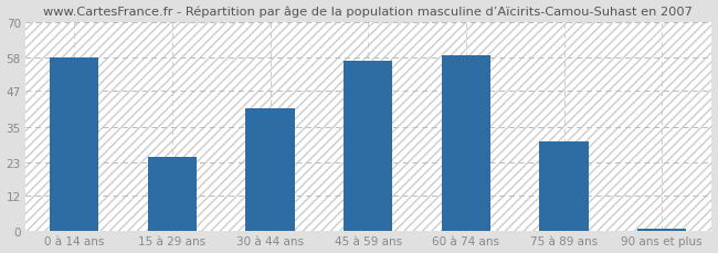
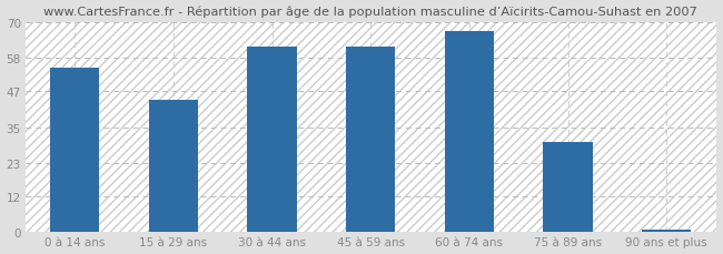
0 à 14 ans: 58 -> 55
15 à 29 ans: 25 -> 44
30 à 44 ans: 41 -> 62
45 à 59 ans: 57 -> 62
60 à 74 ans: 59 -> 67
